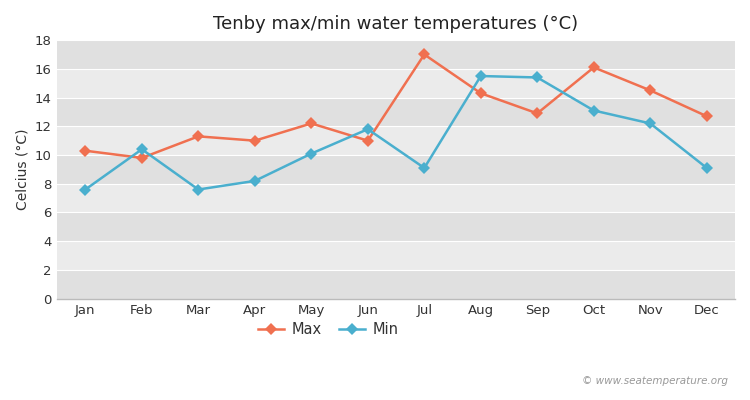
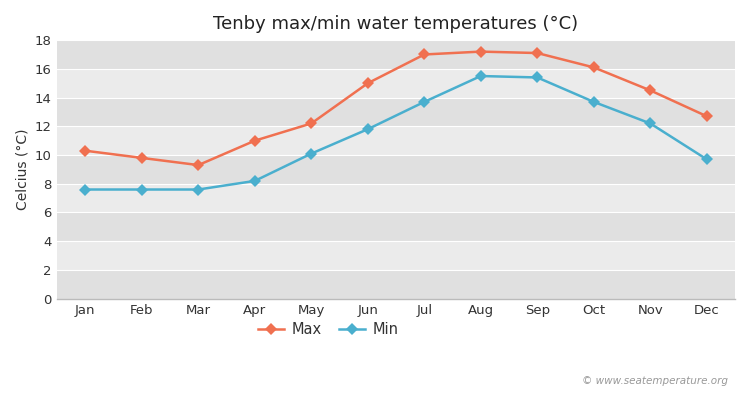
Min/Feb: 10.4 -> 7.6
Max/Mar: 11.3 -> 9.3
Max/Jun: 11.0 -> 15.0
Min/Jul: 9.1 -> 13.7
Max/Aug: 14.3 -> 17.2
Max/Sep: 12.9 -> 17.1
Min/Oct: 13.1 -> 13.7
Min/Dec: 9.1 -> 9.7
